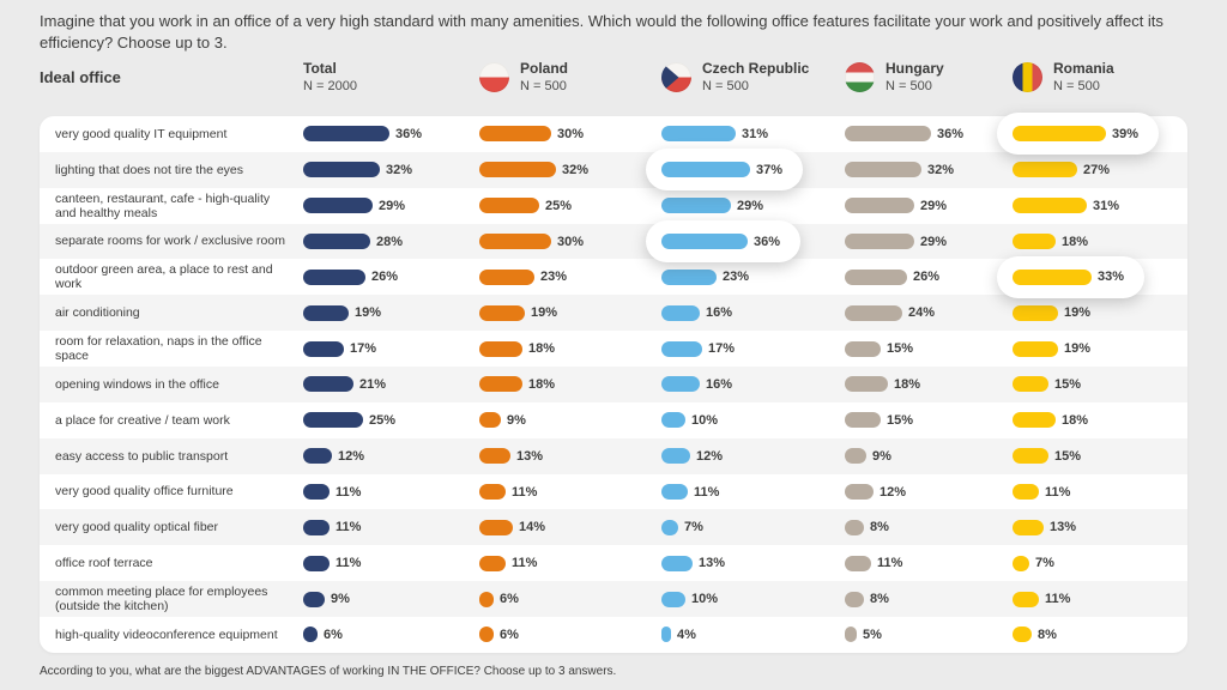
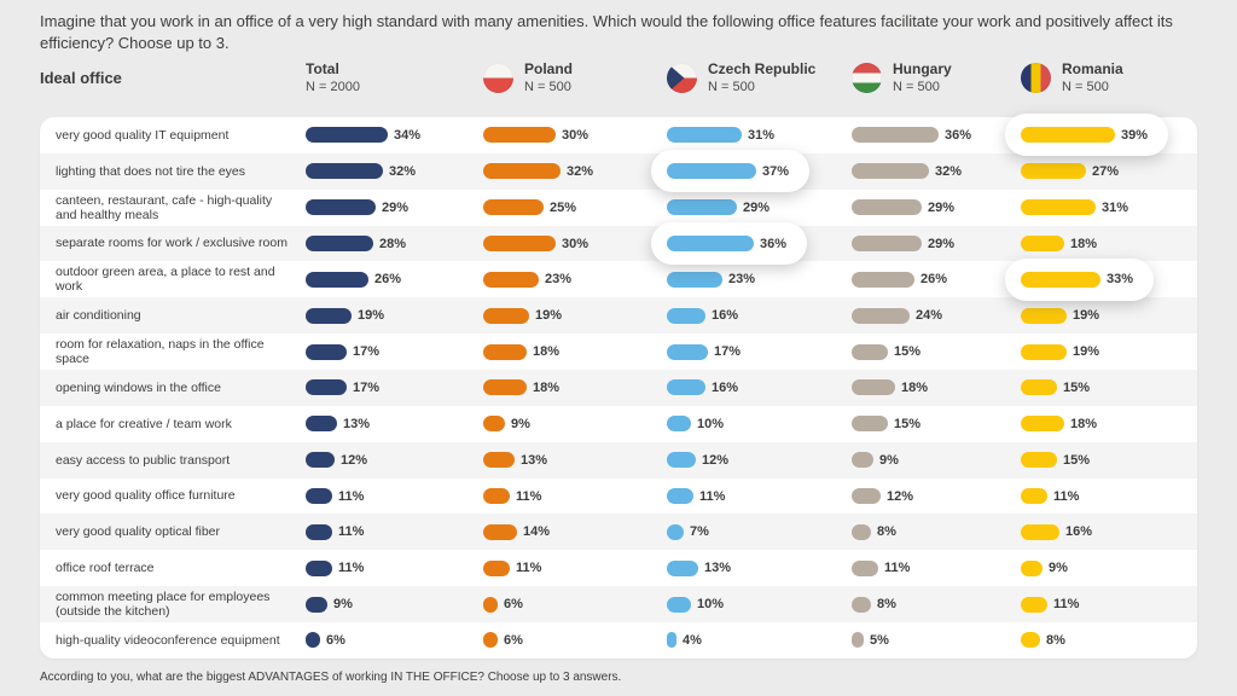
Total/very good quality IT equipment: 36% -> 34%
Total/opening windows in the office: 21% -> 17%
Total/a place for creative / team work: 25% -> 13%
Romania/very good quality optical fiber: 13% -> 16%
Romania/office roof terrace: 7% -> 9%
